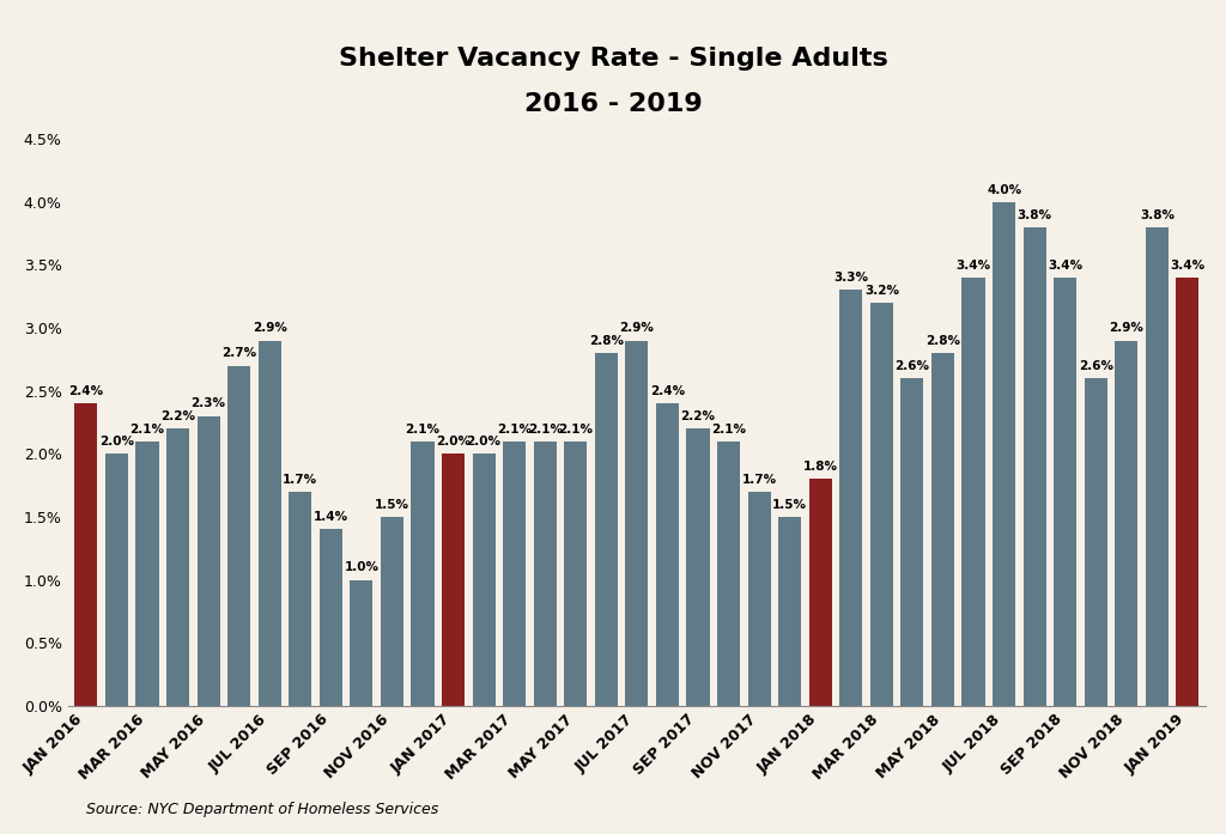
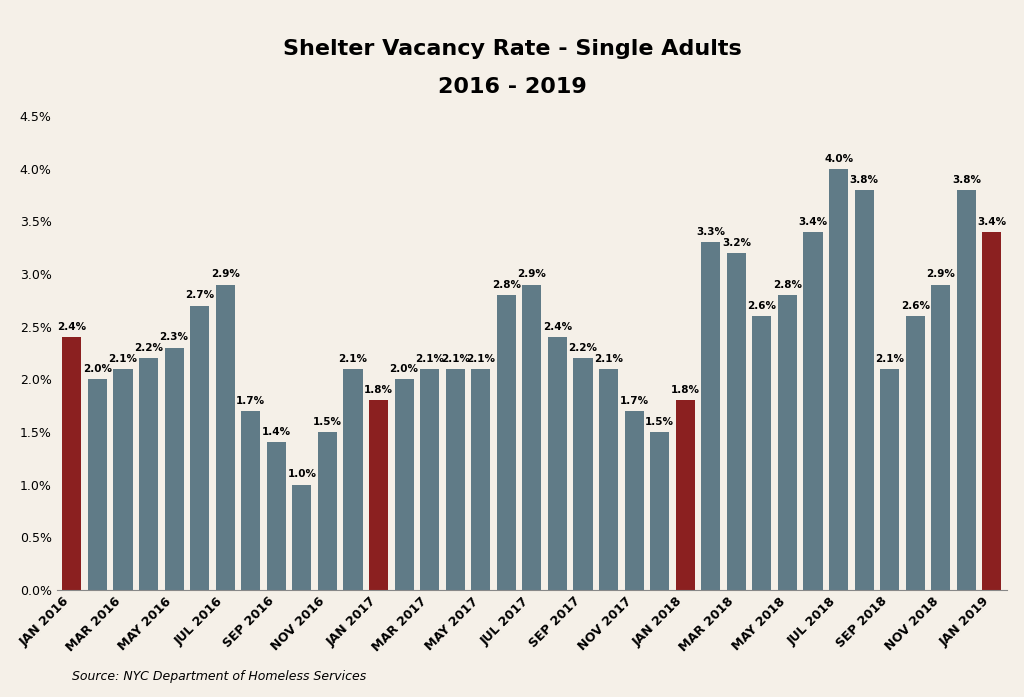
JAN 2017: 2.0% -> 1.8%
SEP 2018: 3.4% -> 2.1%
